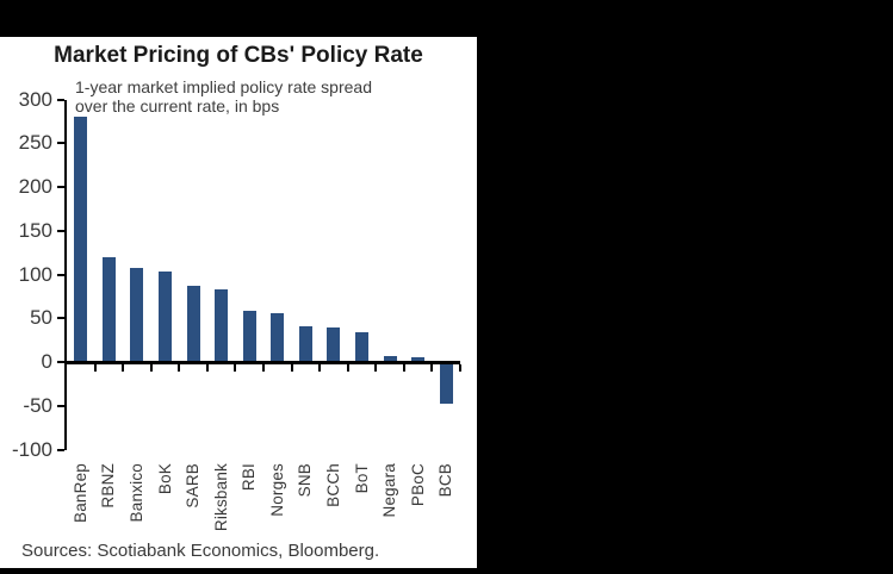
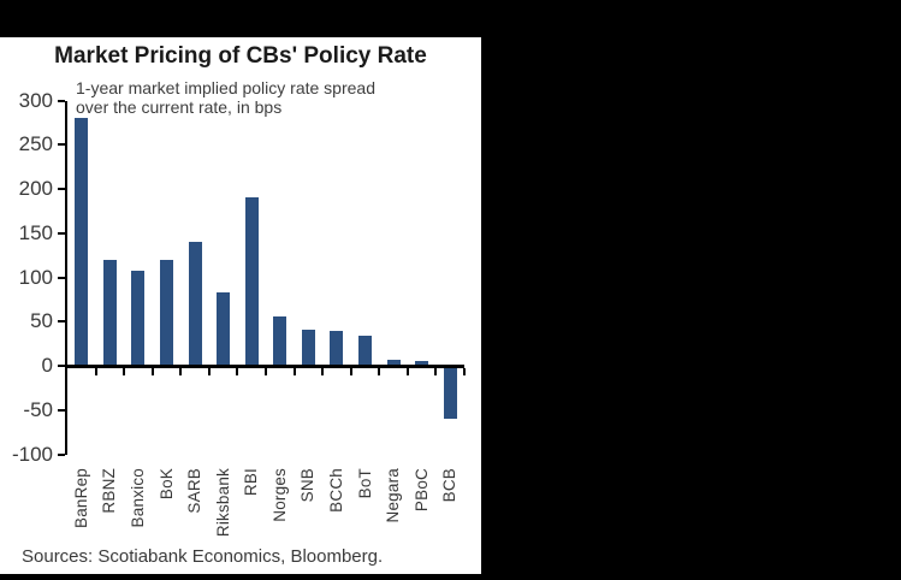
BoK: 100 -> 120
SARB: 90 -> 140
RBI: 60 -> 190
BCB: -50 -> -60
